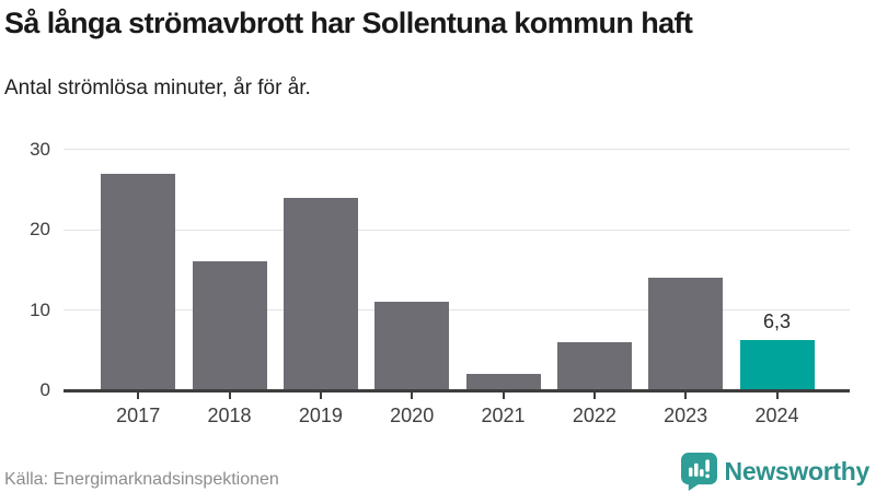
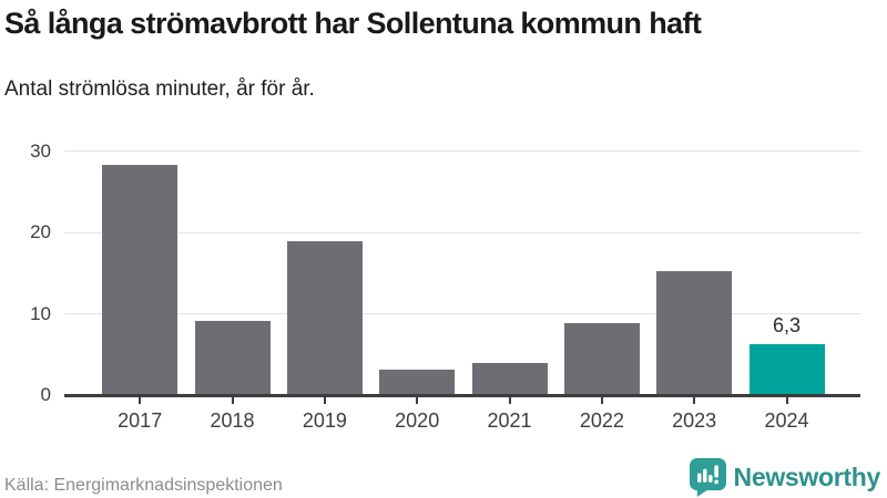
2017: 27 -> 28
2018: 16 -> 9
2019: 24 -> 19
2020: 11 -> 3
2021: 2 -> 4
2022: 6 -> 9
2023: 14 -> 15
